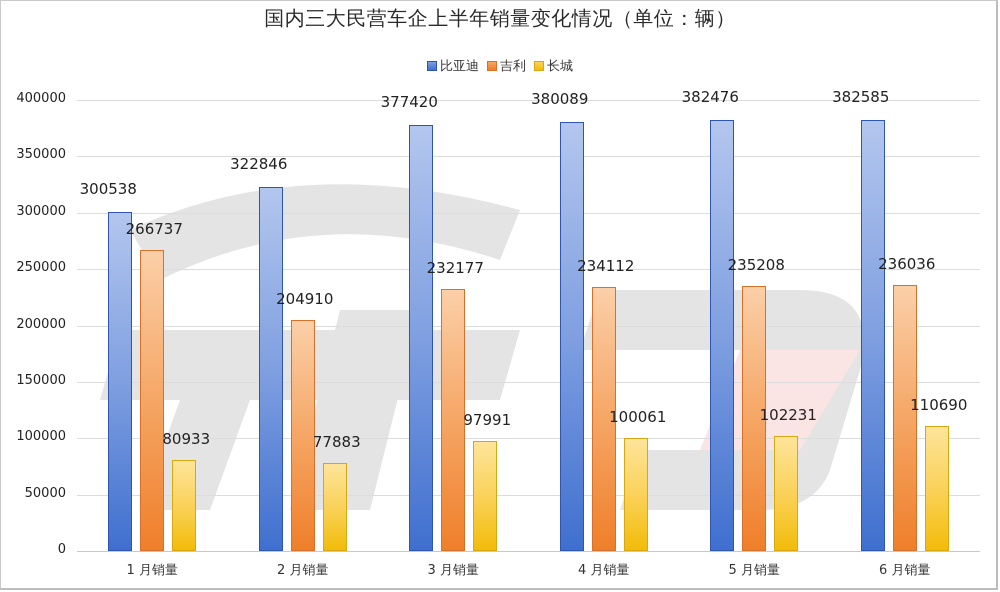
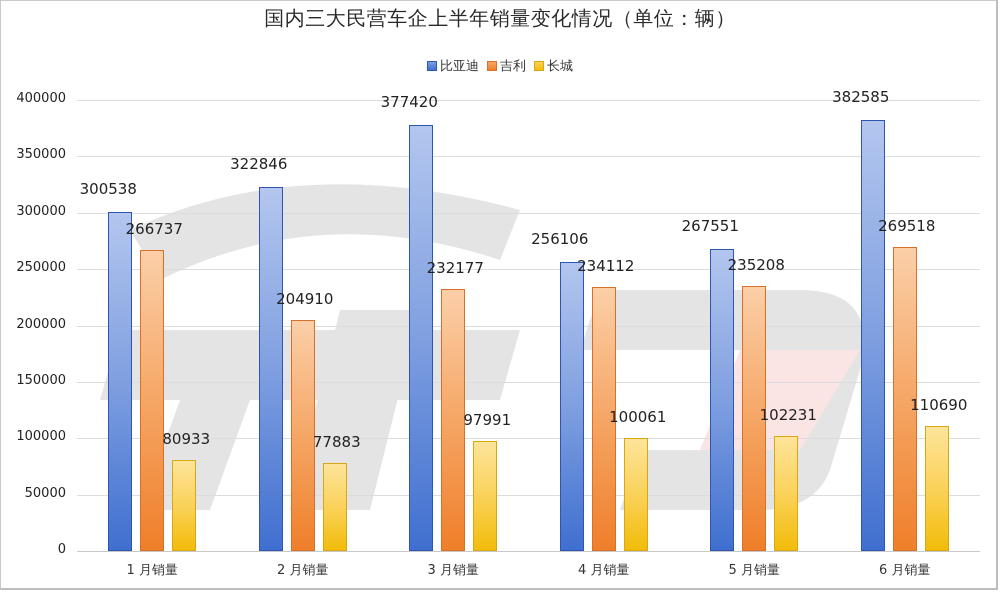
比亚迪/4 月销量: 380089 -> 256106
比亚迪/5 月销量: 382476 -> 267551
吉利/6 月销量: 236036 -> 269518
